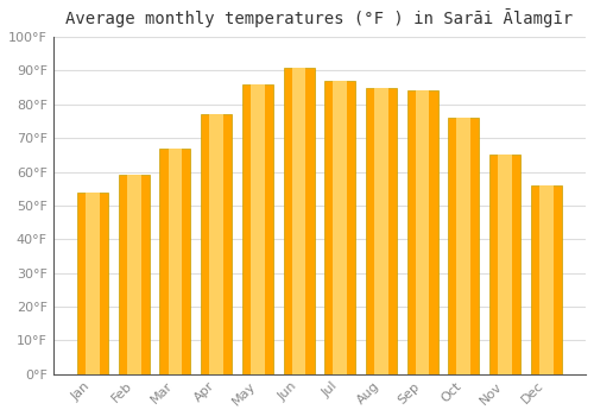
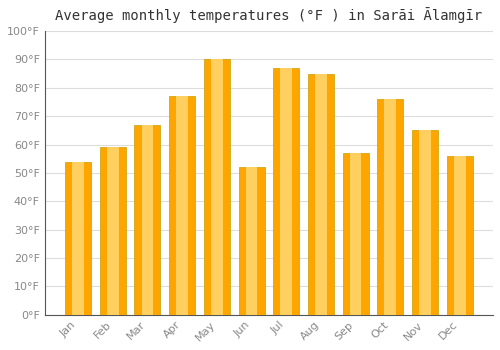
May: 86°F -> 90°F
Jun: 91°F -> 52°F
Sep: 84°F -> 57°F
